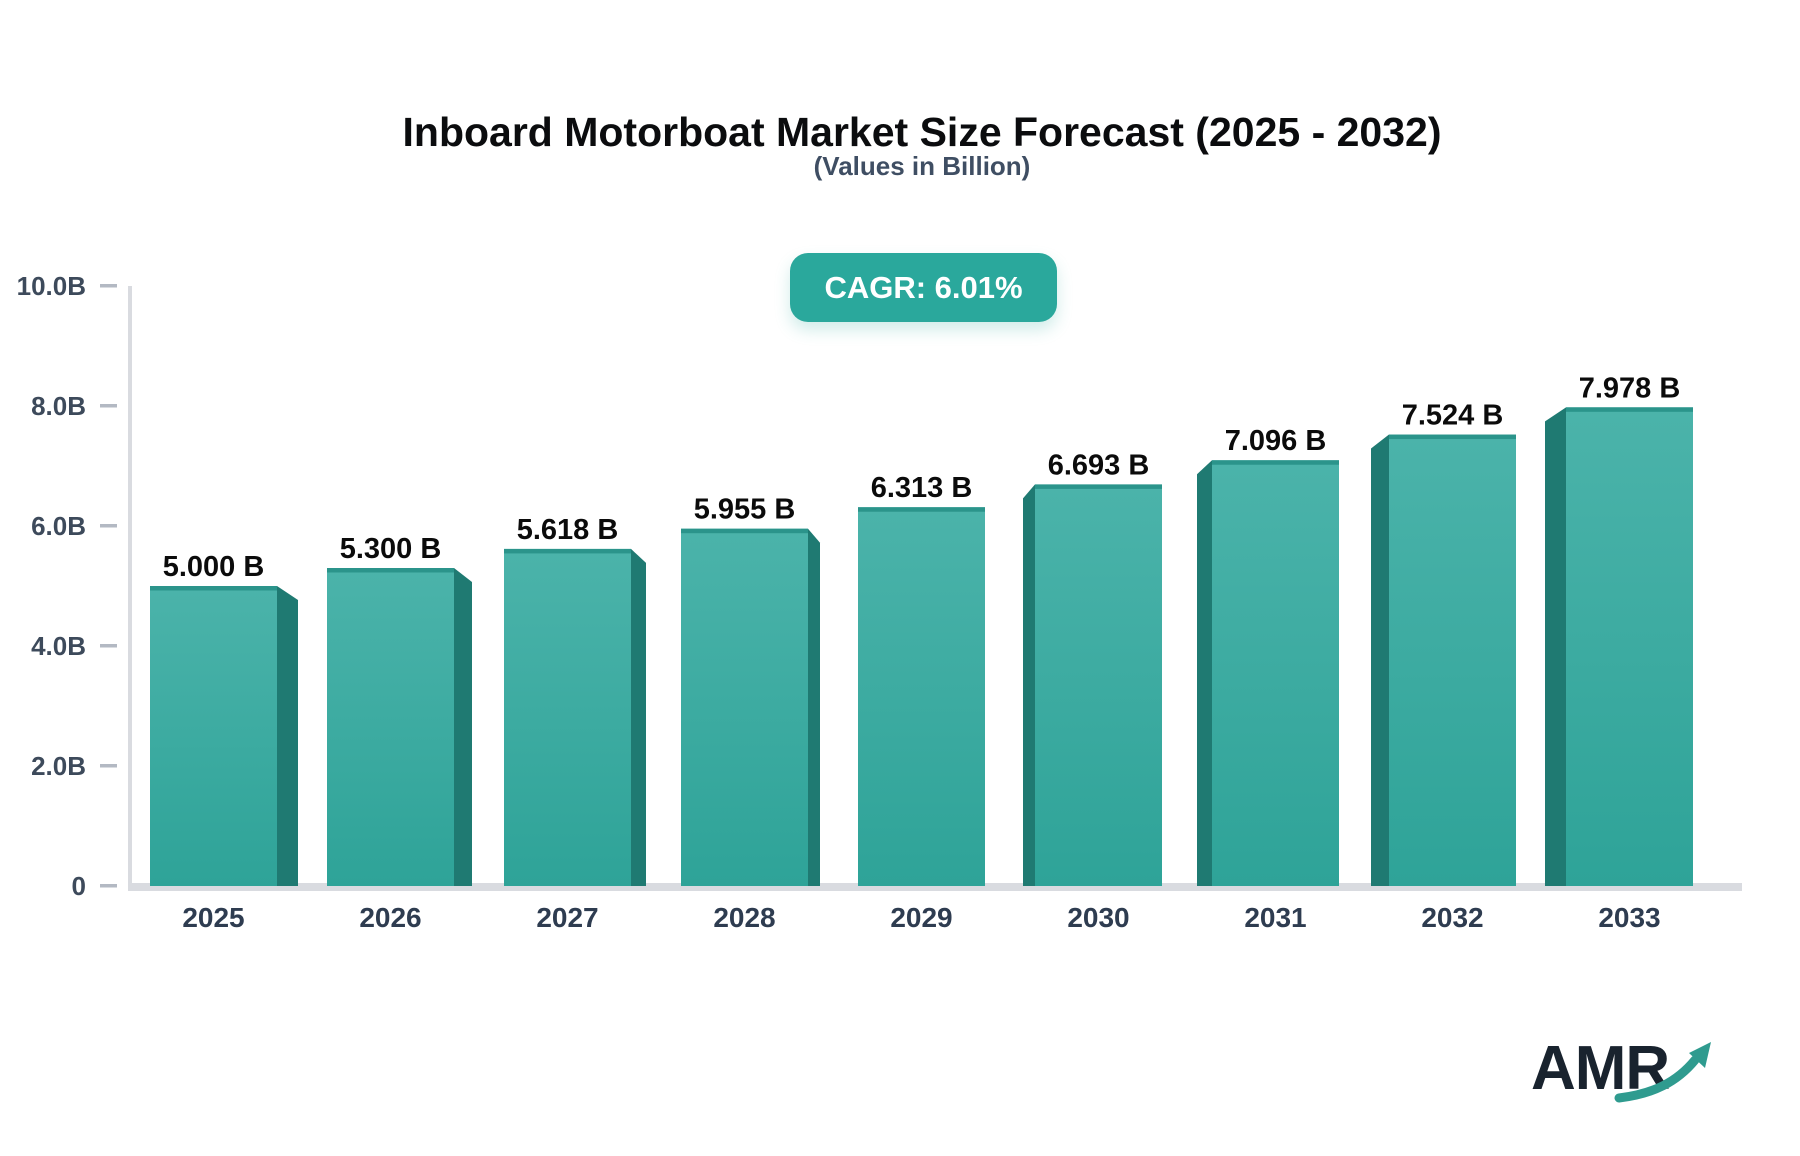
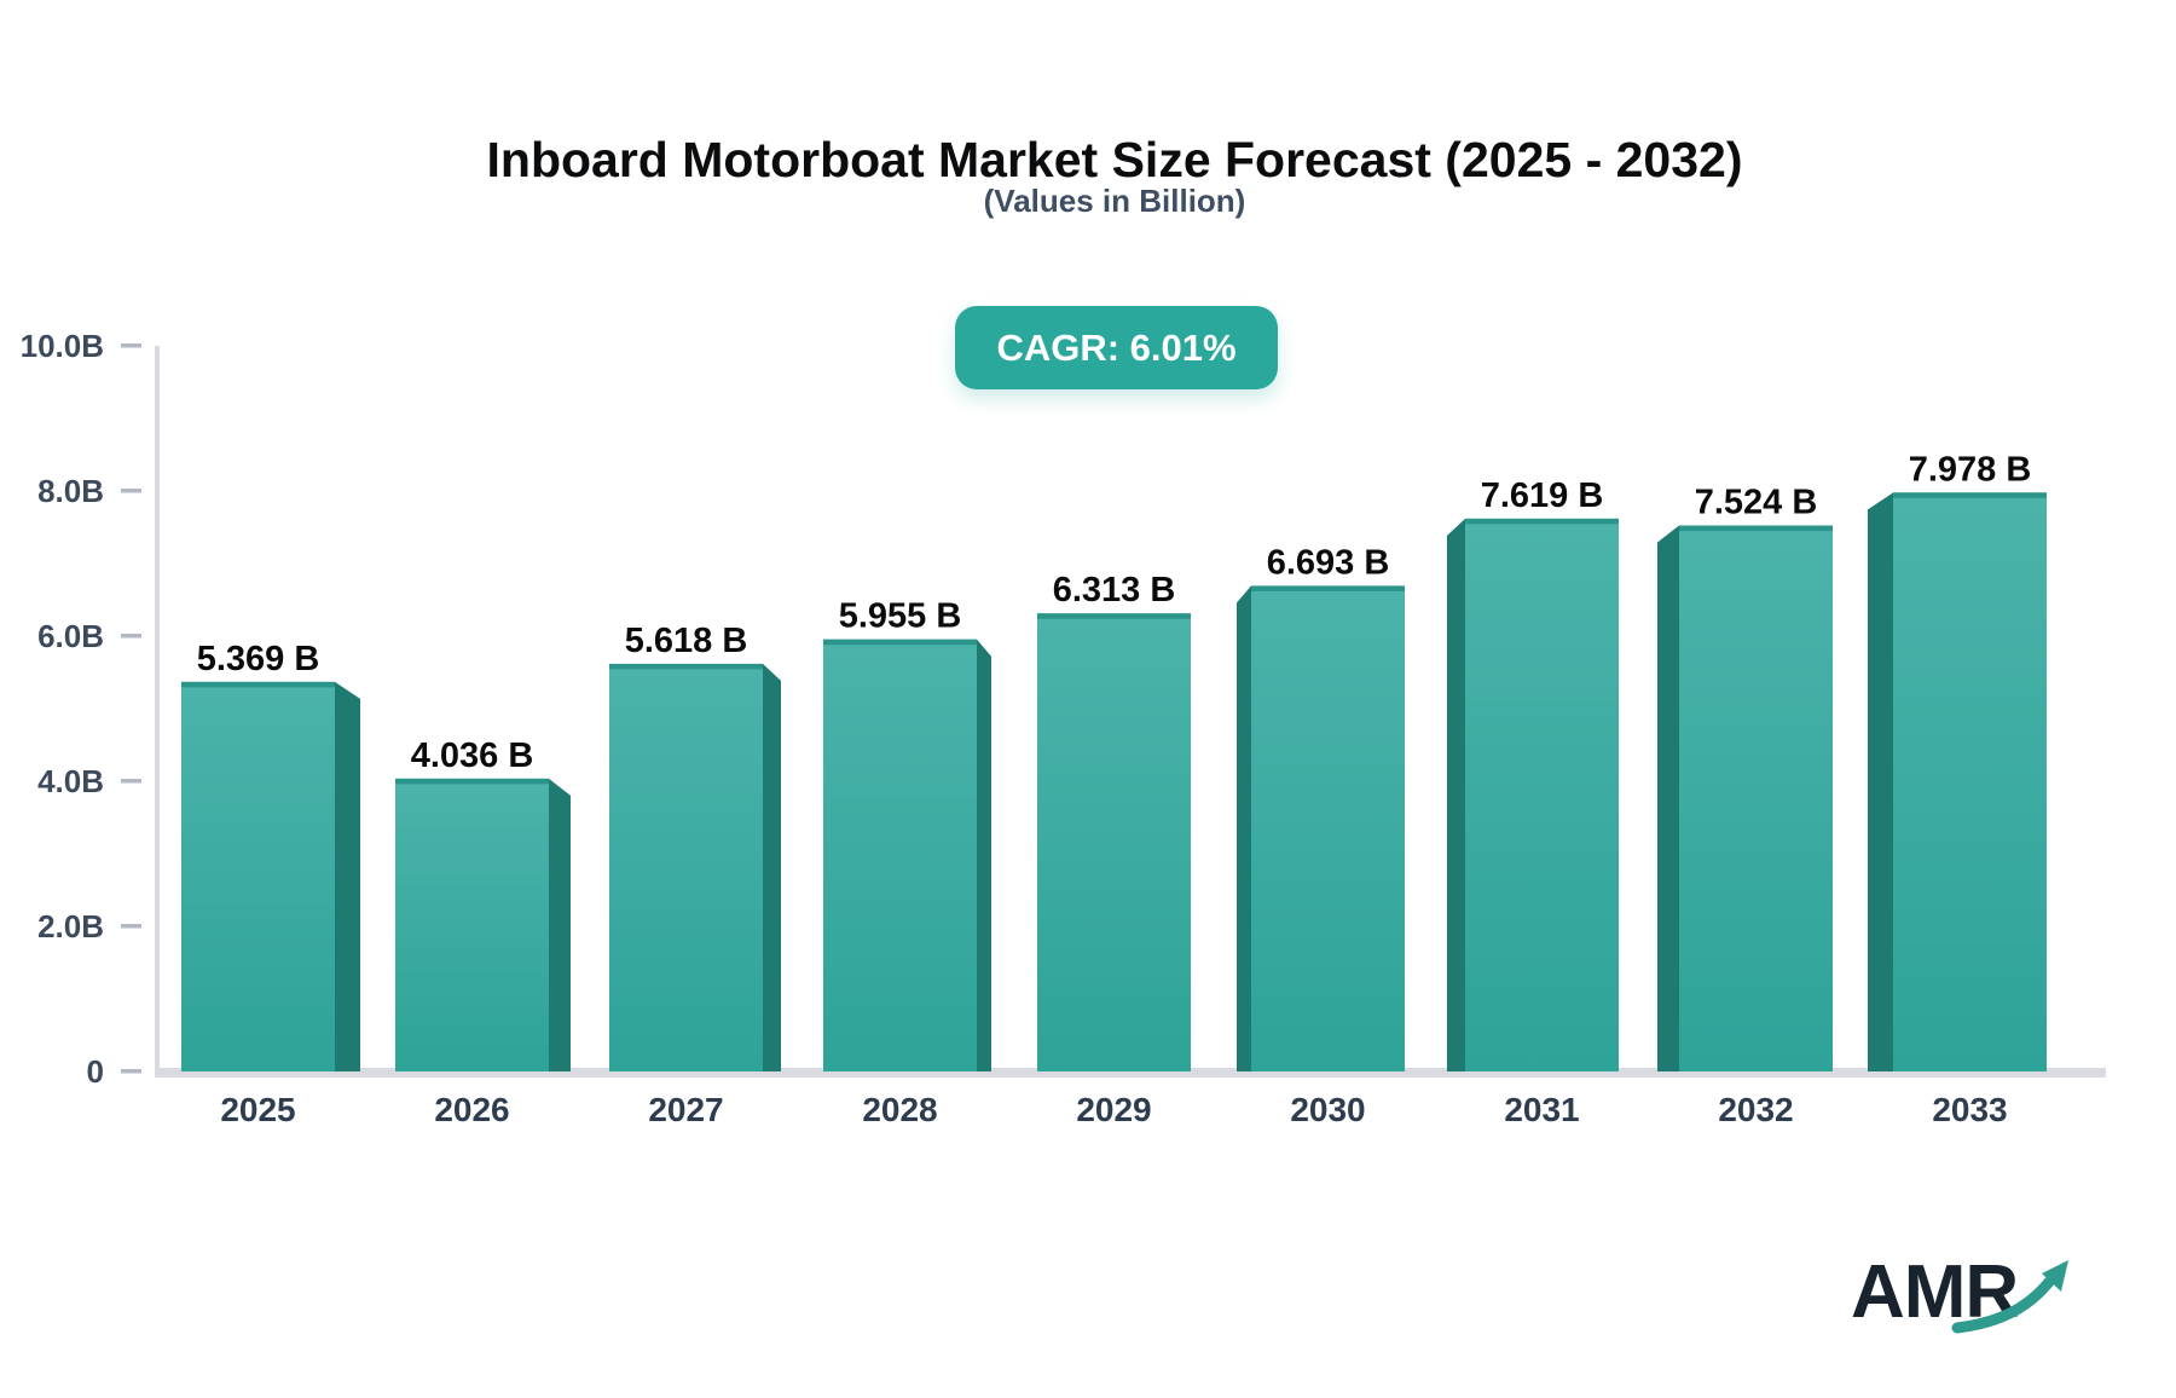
2025: 5.000 -> 5.369
2026: 5.300 -> 4.036
2031: 7.096 -> 7.619
